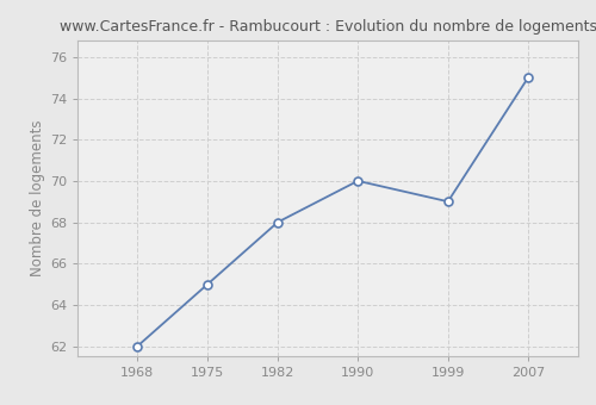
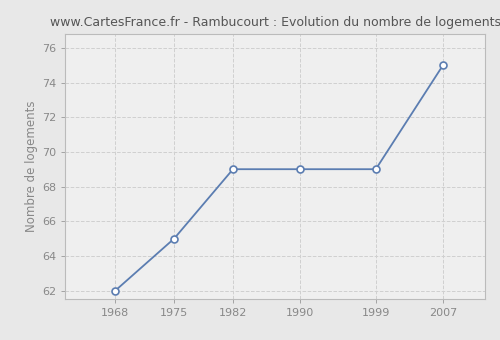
1982: 68 -> 69
1990: 70 -> 69
